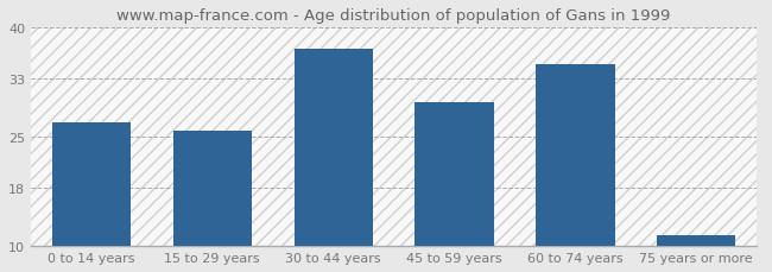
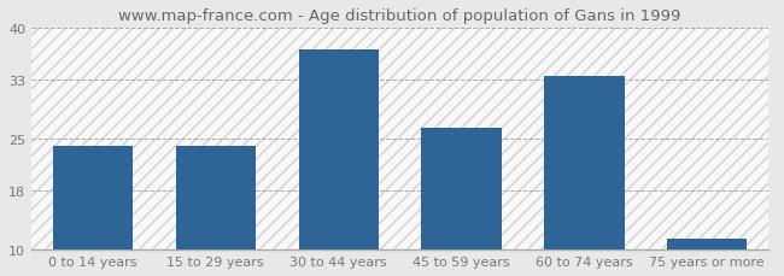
0 to 14 years: 27.0 -> 24.0
15 to 29 years: 25.8 -> 24.0
45 to 59 years: 29.8 -> 26.5
60 to 74 years: 35.0 -> 33.5
